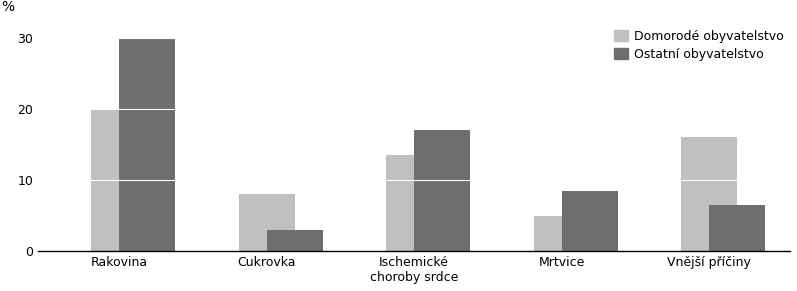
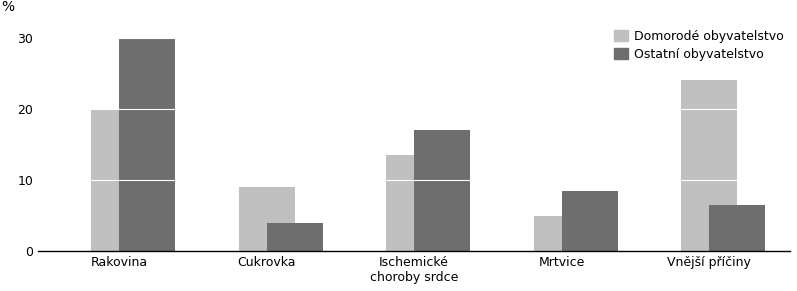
Domorodé obyvatelstvo/Cukrovka: 8.0 -> 9.0
Ostatní obyvatelstvo/Cukrovka: 3.0 -> 4.0
Domorodé obyvatelstvo/Vnější příčiny: 16.0 -> 24.0
